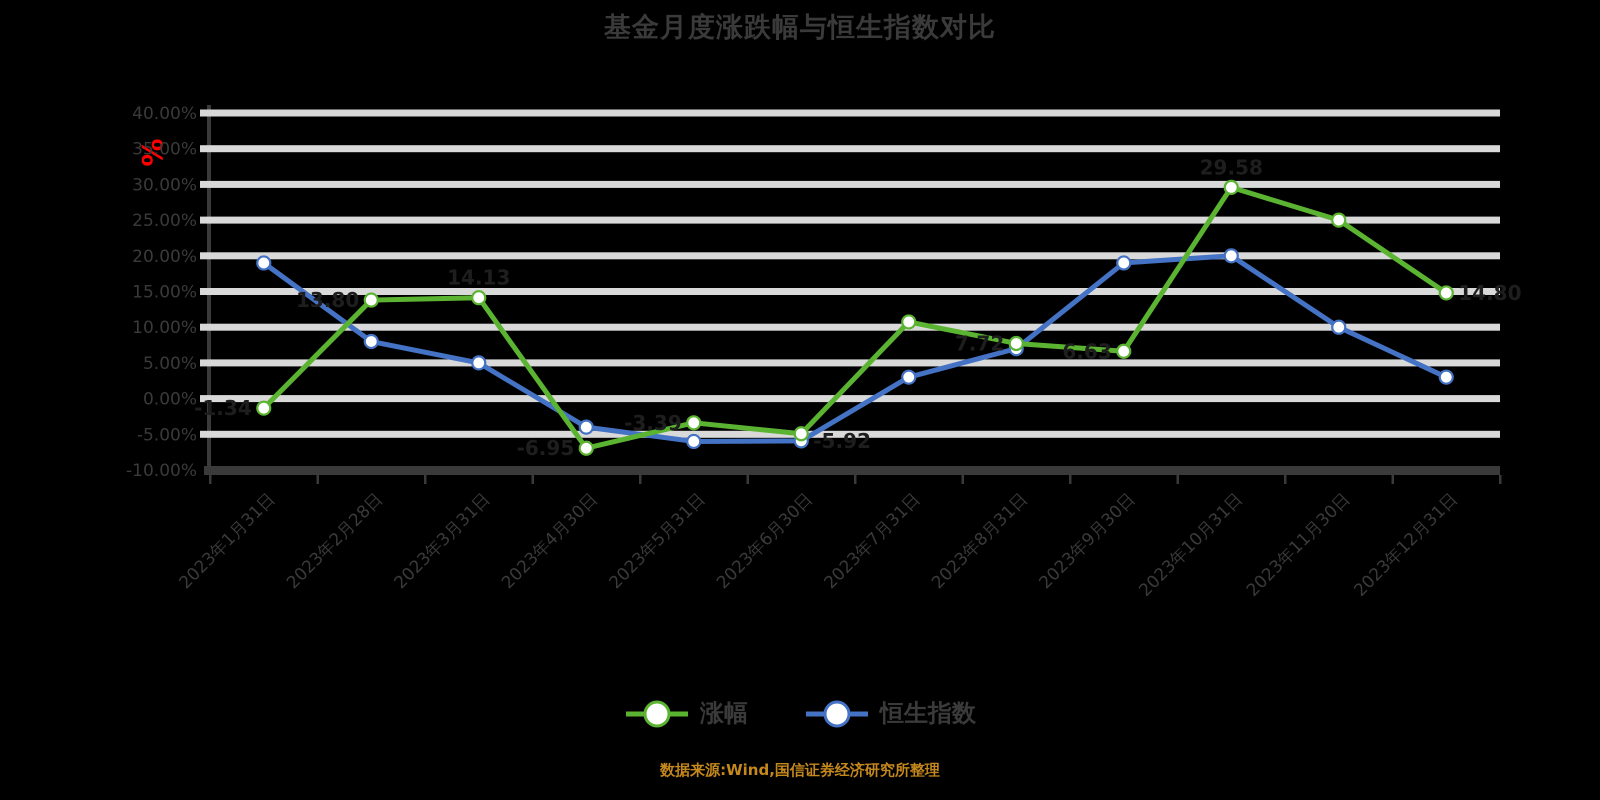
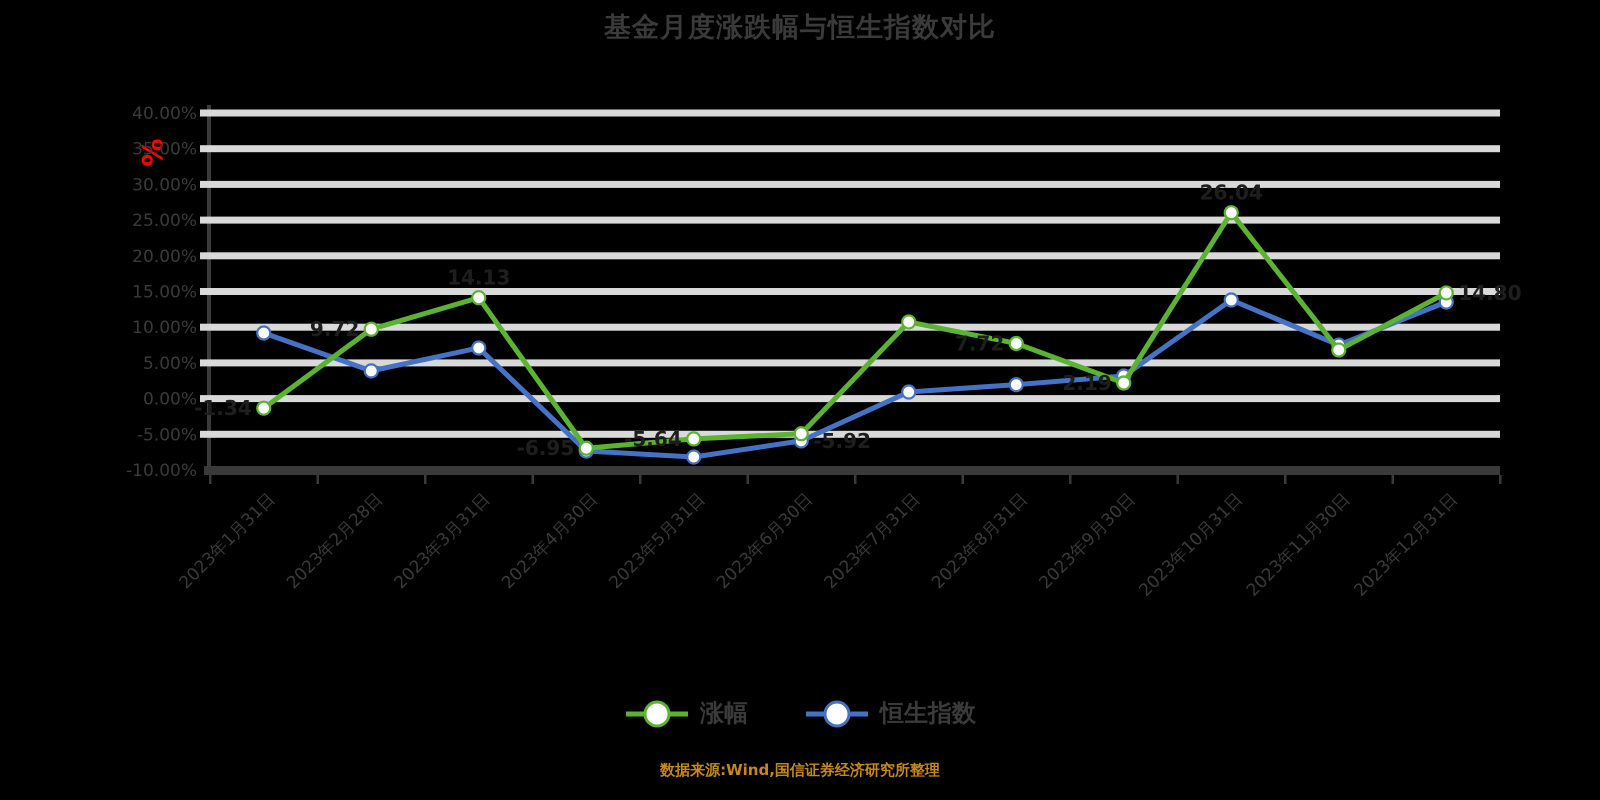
恒生指数/2023年1月31日: 19% -> 9%
涨幅/2023年2月28日: 13.80 -> 9.72
恒生指数/2023年2月28日: 8% -> 4%
恒生指数/2023年3月31日: 5% -> 7%
恒生指数/2023年4月30日: -4% -> -7%
涨幅/2023年5月31日: -3.39 -> -5.64
恒生指数/2023年5月31日: -6% -> -8%
恒生指数/2023年7月31日: 3% -> 1%
恒生指数/2023年8月31日: 7% -> 2%
涨幅/2023年9月30日: 6.63 -> 2.19
恒生指数/2023年9月30日: 19% -> 3%
涨幅/2023年10月31日: 29.58 -> 26.04
恒生指数/2023年10月31日: 20% -> 14%
涨幅/2023年11月30日: 25% -> 7%
恒生指数/2023年11月30日: 10% -> 8%
恒生指数/2023年12月31日: 3% -> 14%
